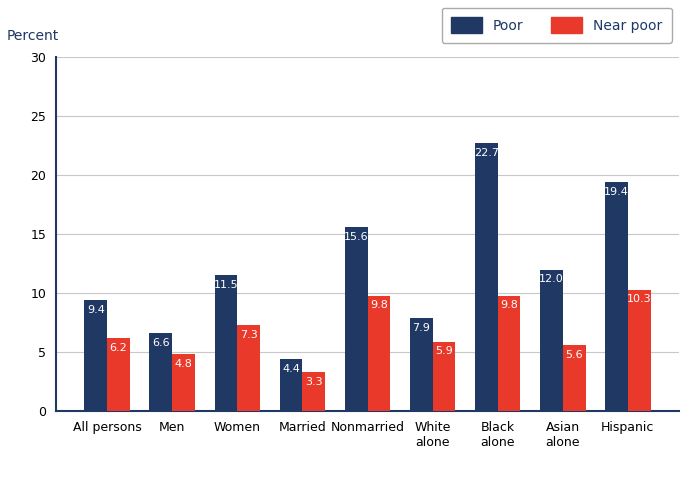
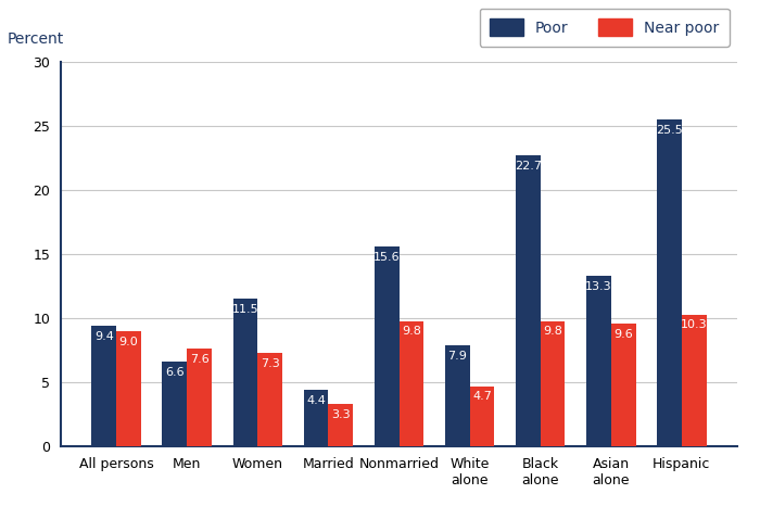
Near poor/All persons: 6.2 -> 9.0
Near poor/Men: 4.8 -> 7.6
Near poor/White alone: 5.9 -> 4.7
Poor/Asian alone: 12.0 -> 13.3
Near poor/Asian alone: 5.6 -> 9.6
Poor/Hispanic: 19.4 -> 25.5
